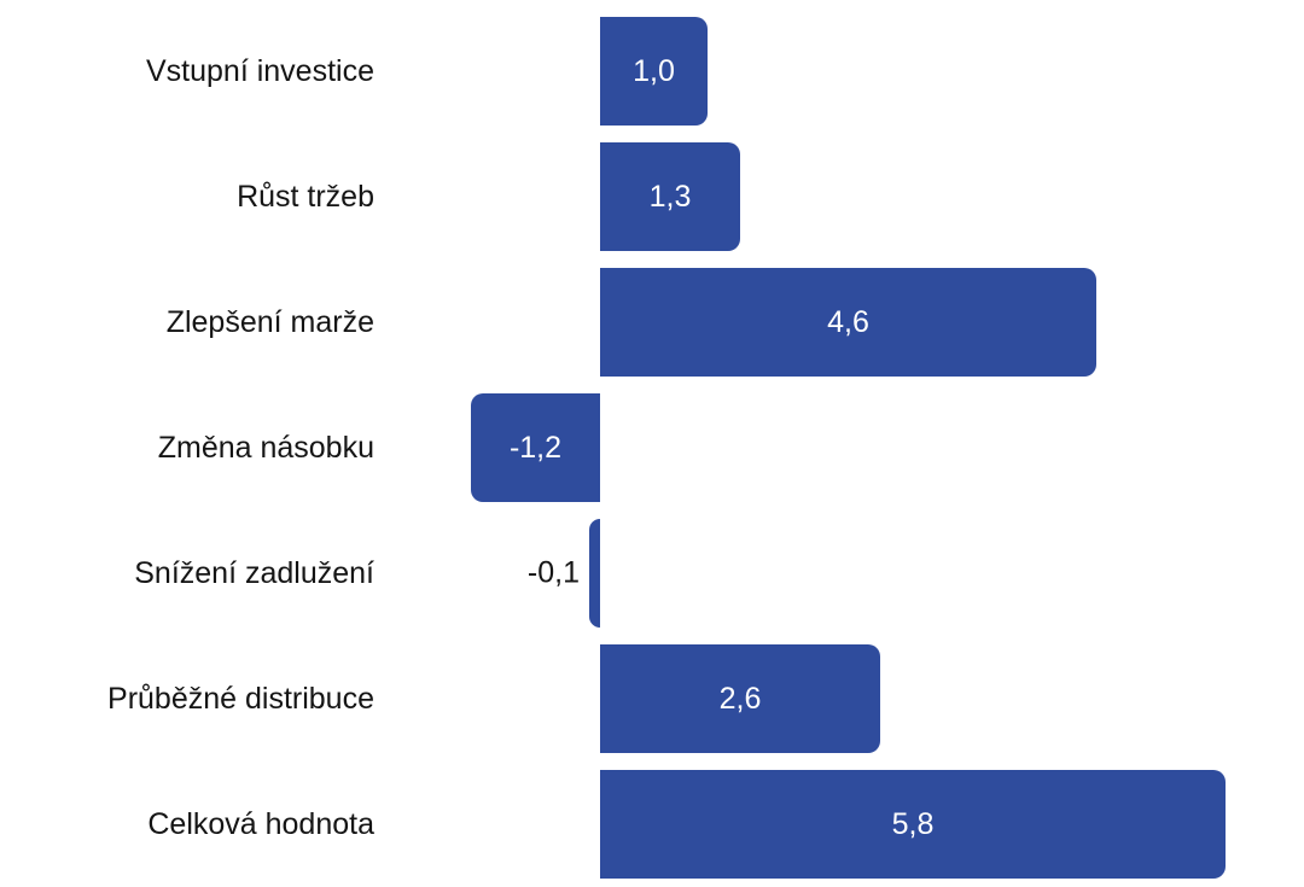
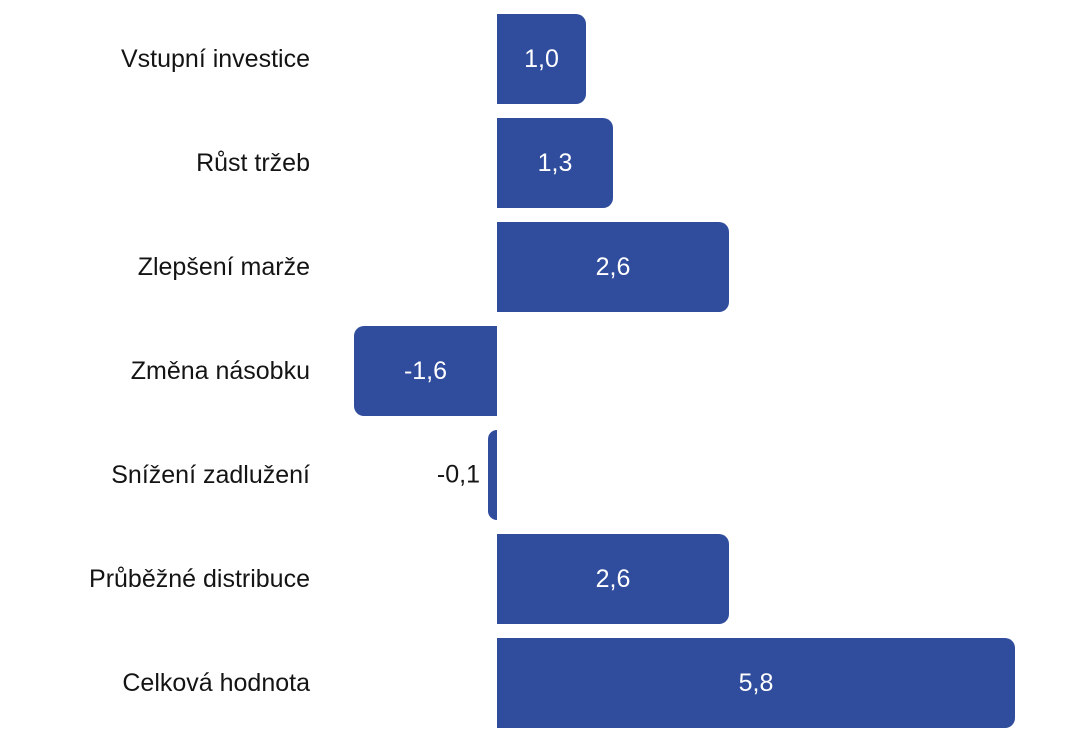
Zlepšení marže: 4,6 -> 2,6
Změna násobku: -1,2 -> -1,6
